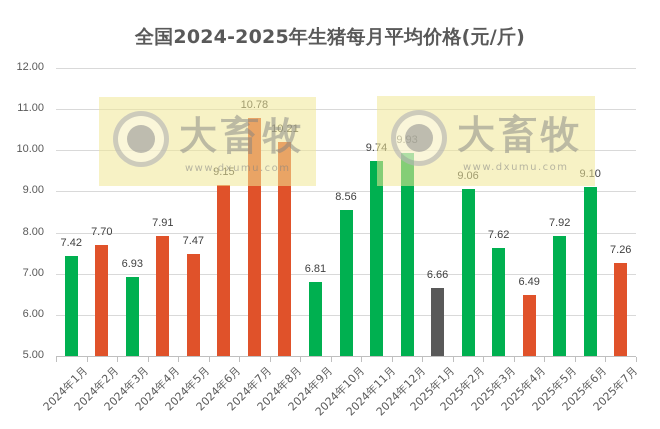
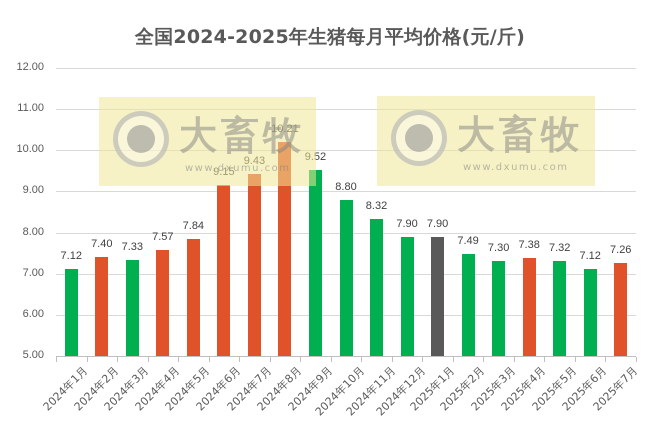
2024年1月: 7.42 -> 7.12
2024年2月: 7.70 -> 7.40
2024年3月: 6.93 -> 7.33
2024年4月: 7.91 -> 7.57
2024年5月: 7.47 -> 7.84
2024年7月: 10.78 -> 9.43
2024年9月: 6.81 -> 9.52
2024年10月: 8.56 -> 8.80
2024年11月: 9.74 -> 8.32
2024年12月: 9.93 -> 7.90
2025年1月: 6.66 -> 7.90
2025年2月: 9.06 -> 7.49
2025年3月: 7.62 -> 7.30
2025年4月: 6.49 -> 7.38
2025年5月: 7.92 -> 7.32
2025年6月: 9.10 -> 7.12
